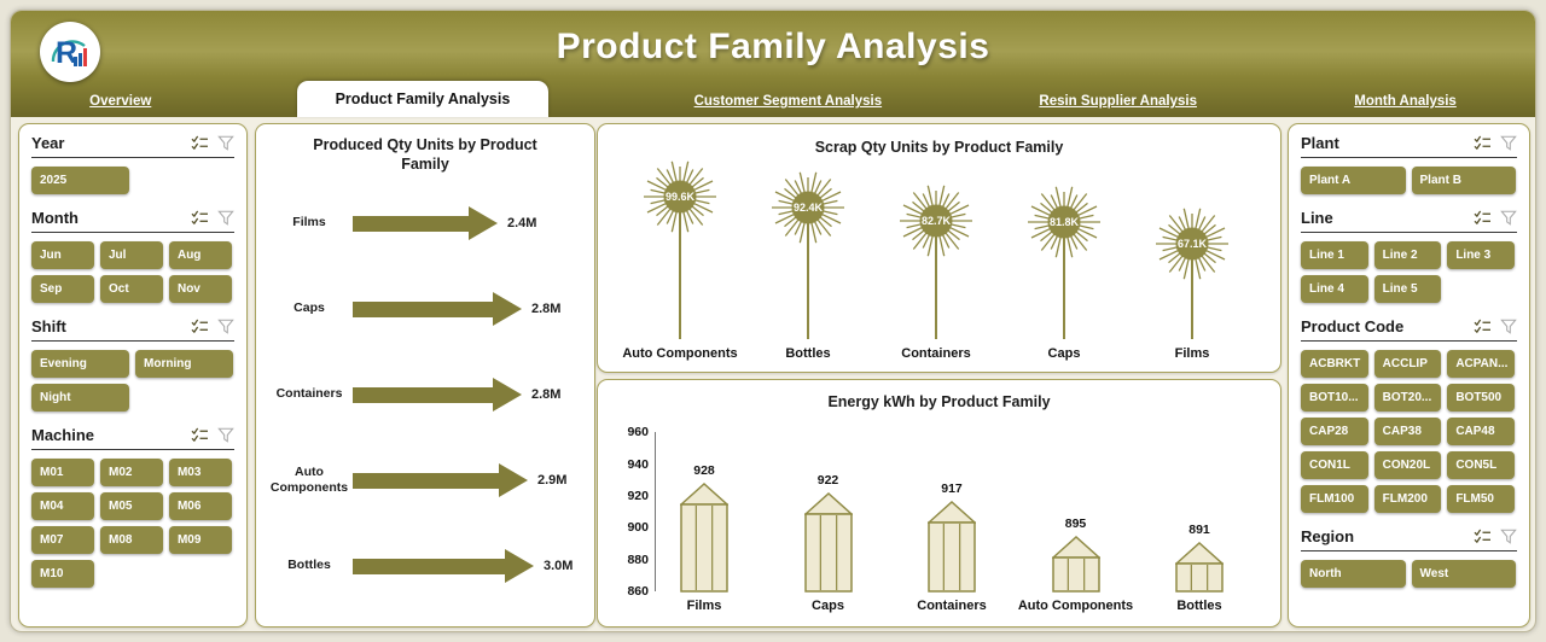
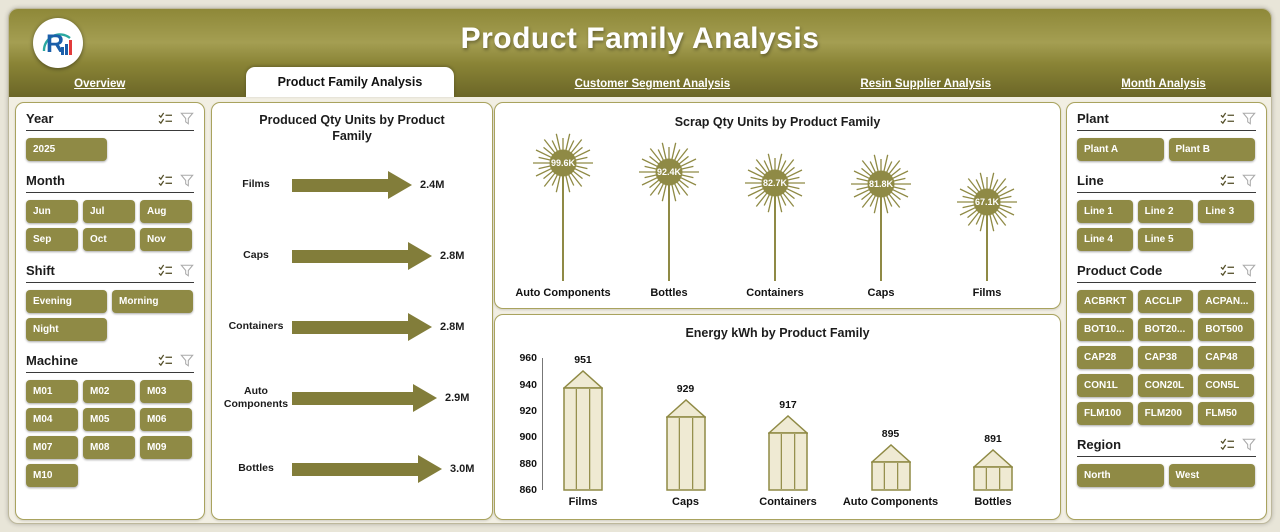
Energy kWh by Product Family/Films: 928 -> 951
Energy kWh by Product Family/Caps: 922 -> 929
